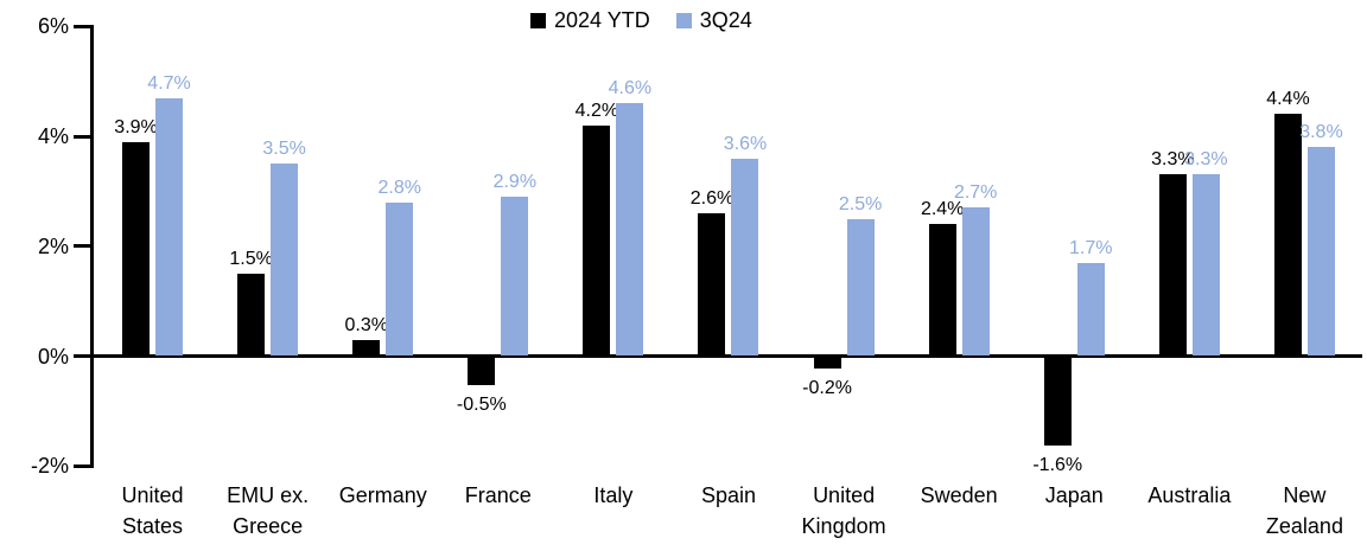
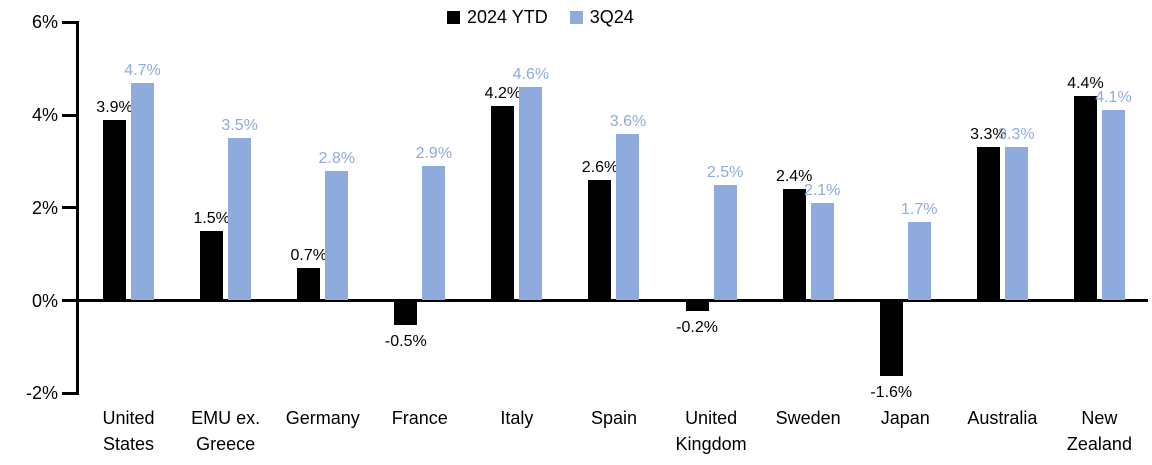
2024 YTD/Germany: 0.3% -> 0.7%
3Q24/Sweden: 2.7% -> 2.1%
3Q24/New Zealand: 3.8% -> 4.1%
